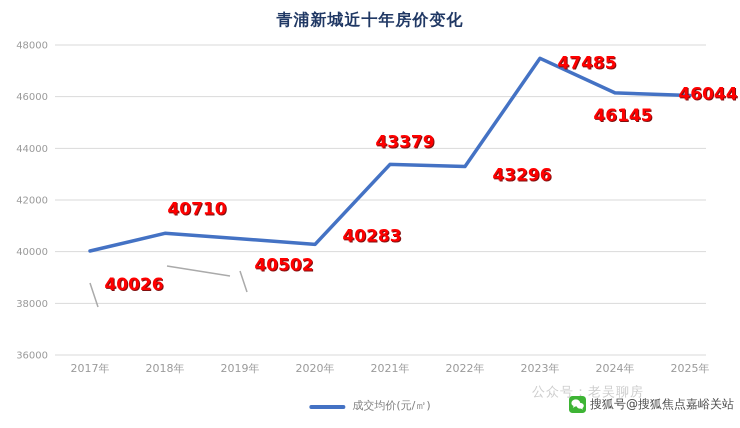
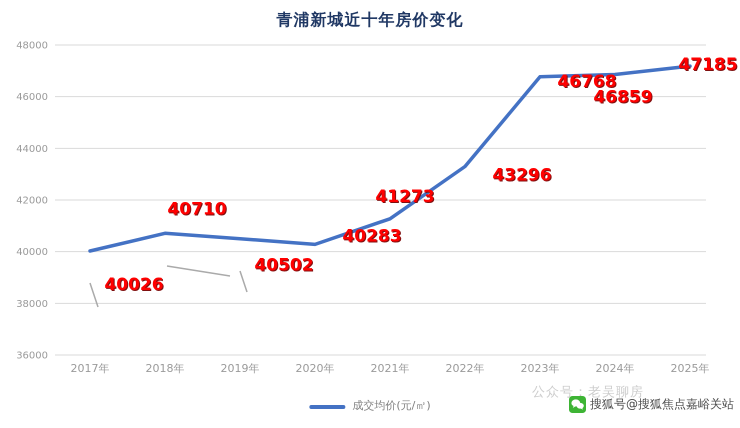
2021年: 43379 -> 41273
2023年: 47485 -> 46768
2024年: 46145 -> 46859
2025年: 46044 -> 47185
